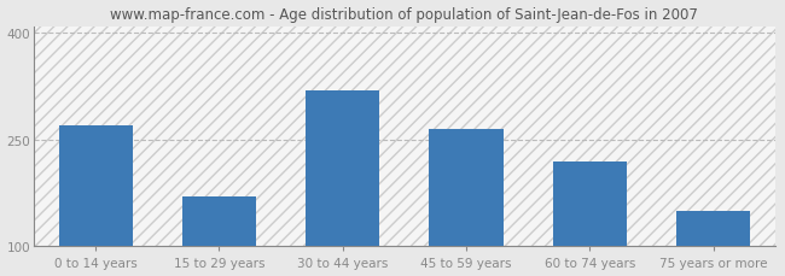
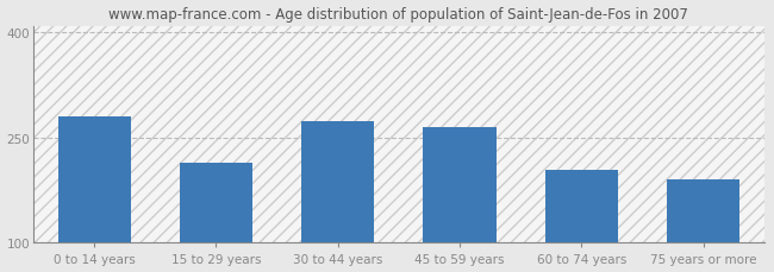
0 to 14 years: 270 -> 280
15 to 29 years: 170 -> 214
30 to 44 years: 320 -> 274
60 to 74 years: 220 -> 204
75 years or more: 150 -> 190
